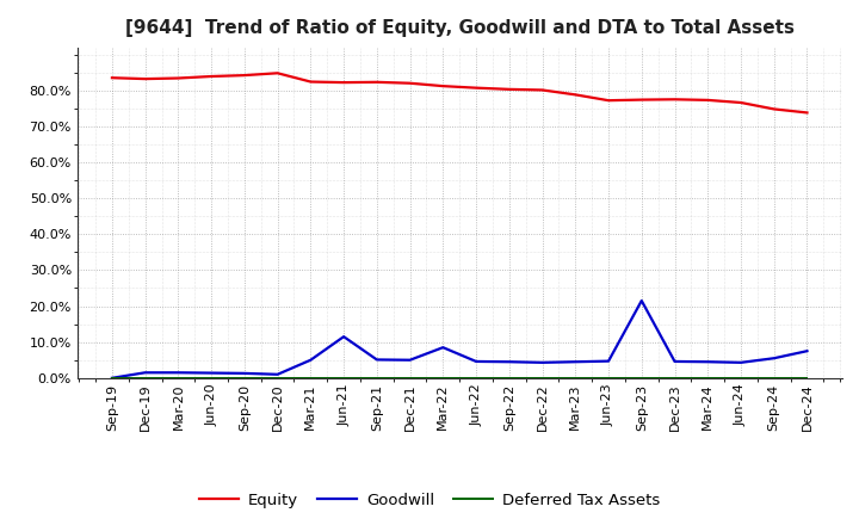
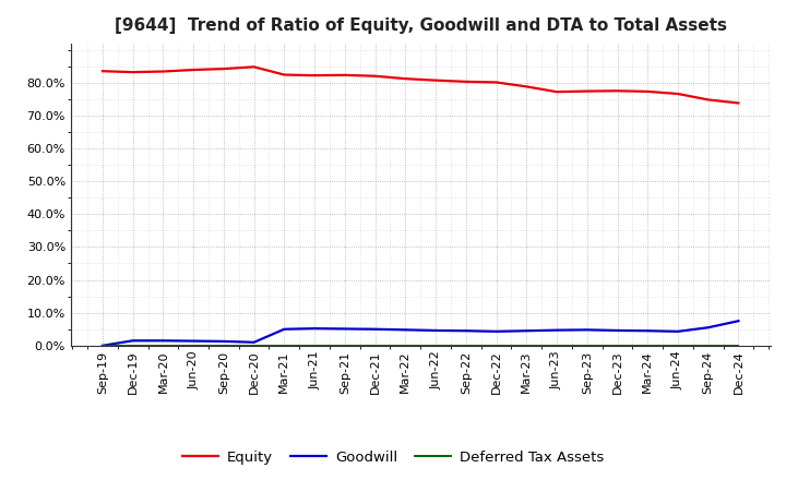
Goodwill/Jun-21: 11.5% -> 5.2%
Goodwill/Mar-22: 8.5% -> 4.8%
Goodwill/Sep-23: 21.5% -> 4.8%
